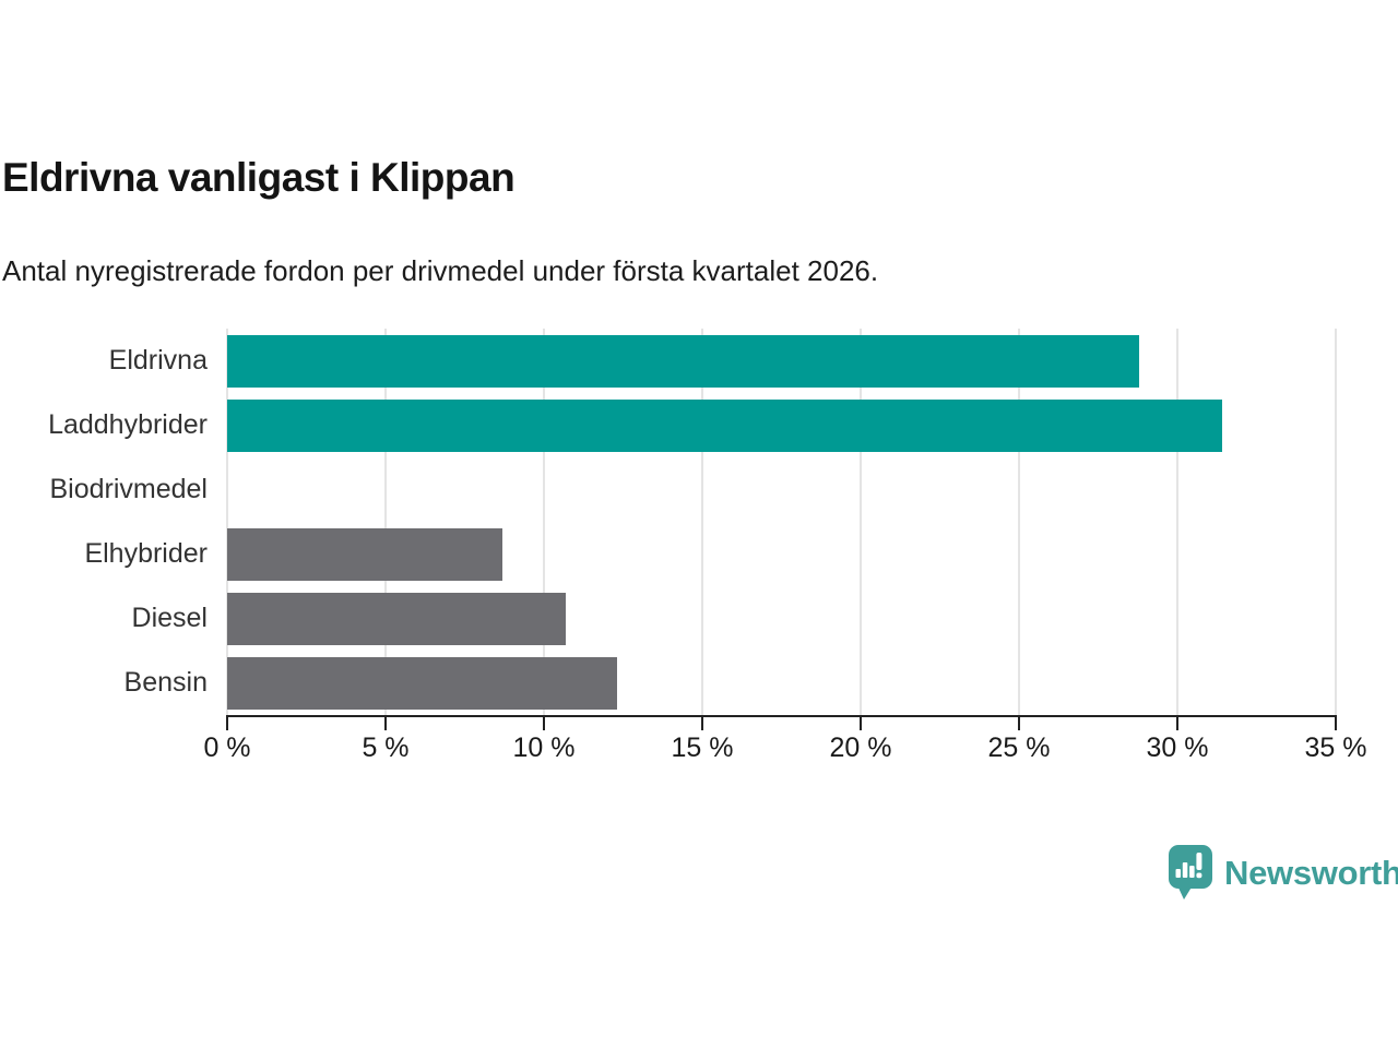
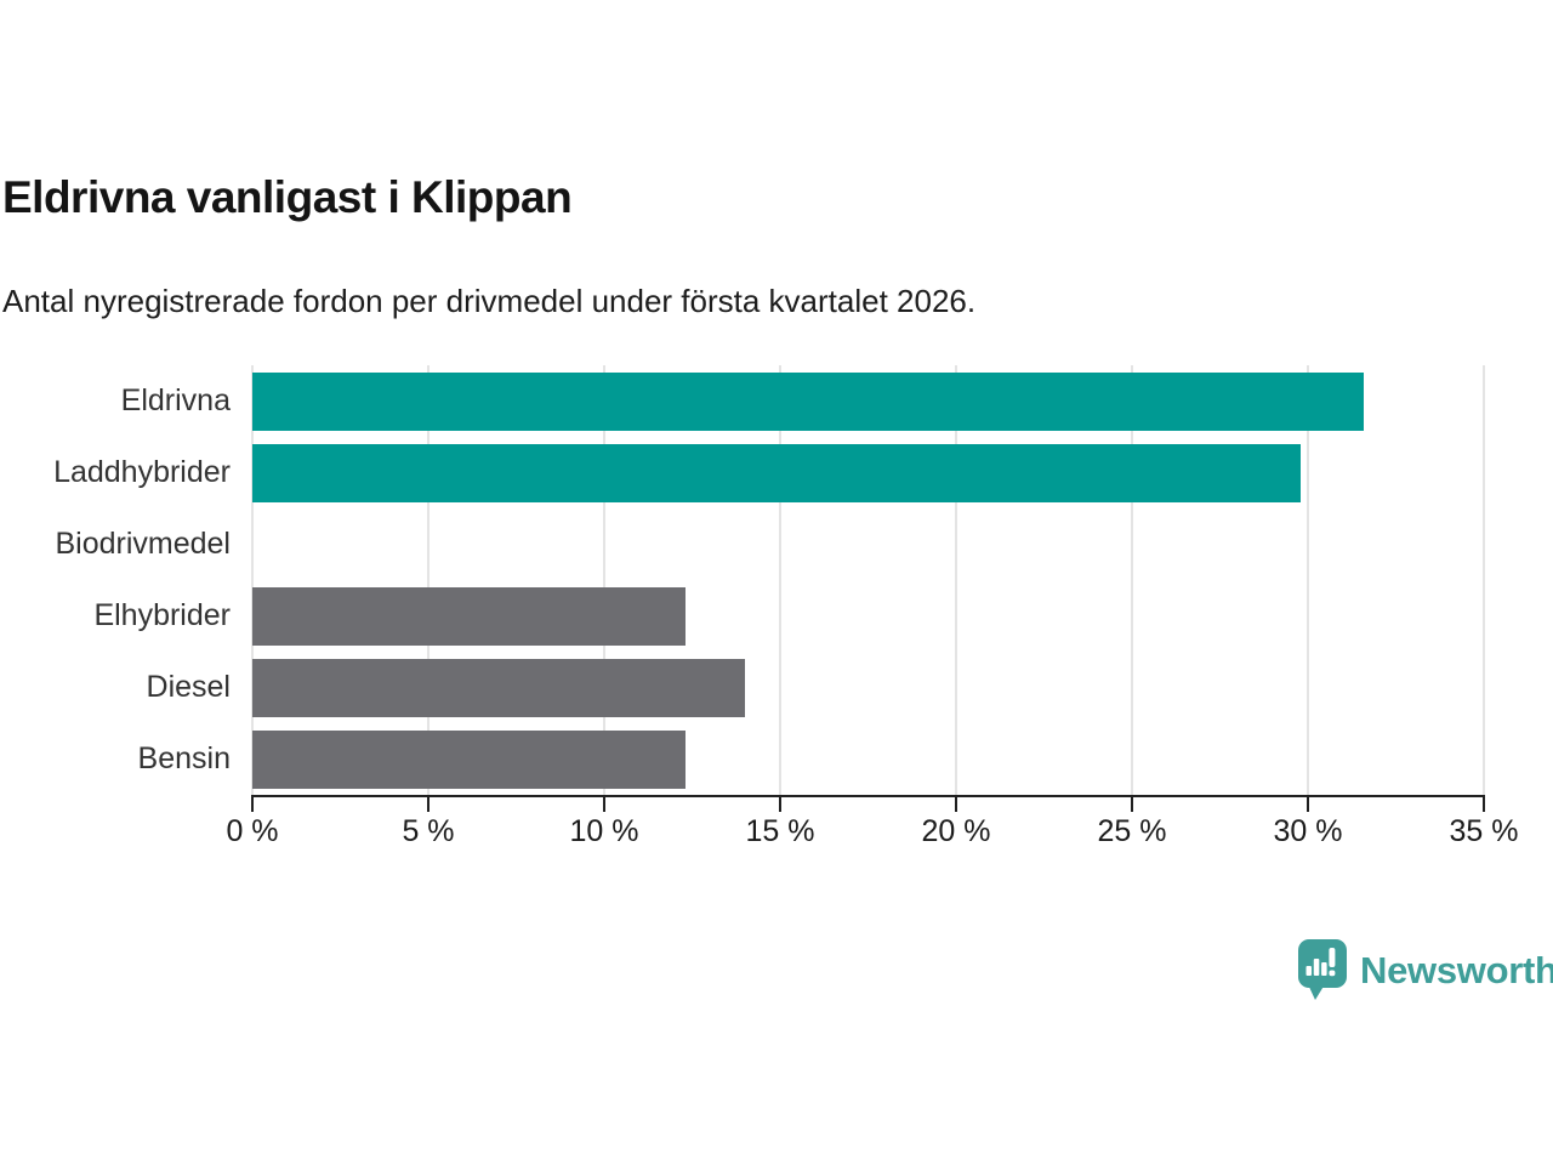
Eldrivna: 28.8% -> 31.6%
Laddhybrider: 31.4% -> 29.8%
Elhybrider: 8.7% -> 12.3%
Diesel: 10.7% -> 14.0%
